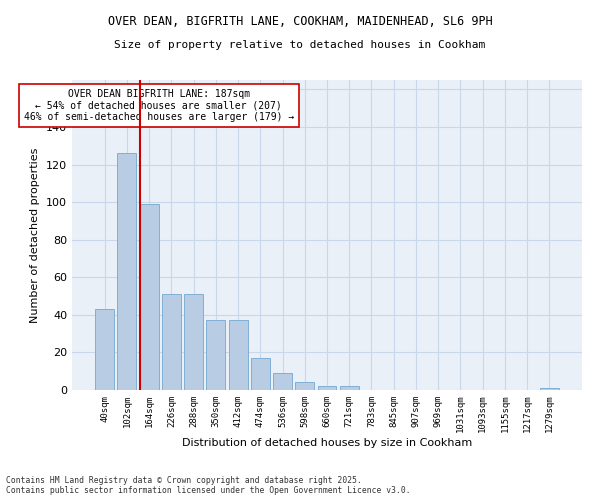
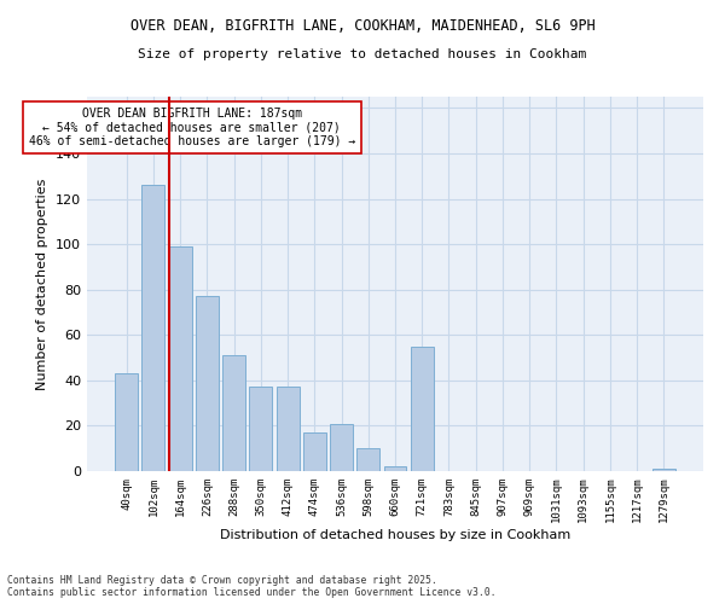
226sqm: 51 -> 77
536sqm: 9 -> 21
598sqm: 4 -> 10
721sqm: 2 -> 55
